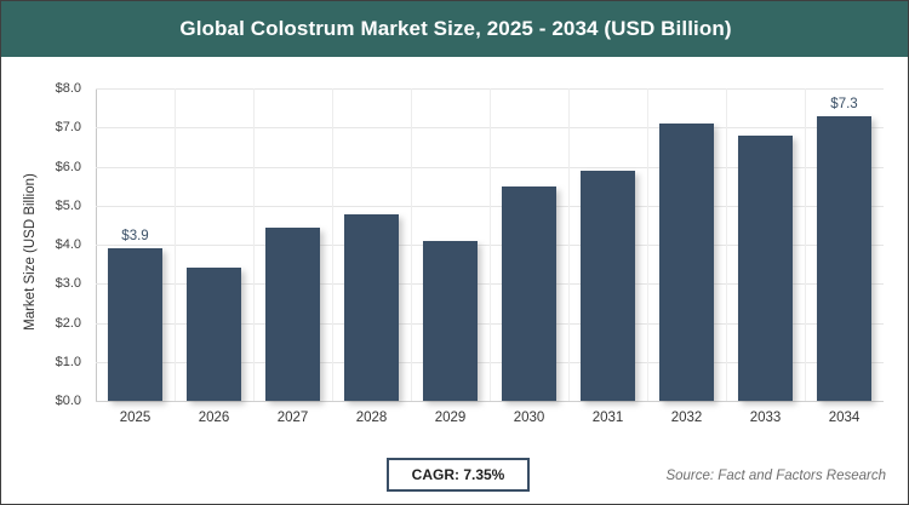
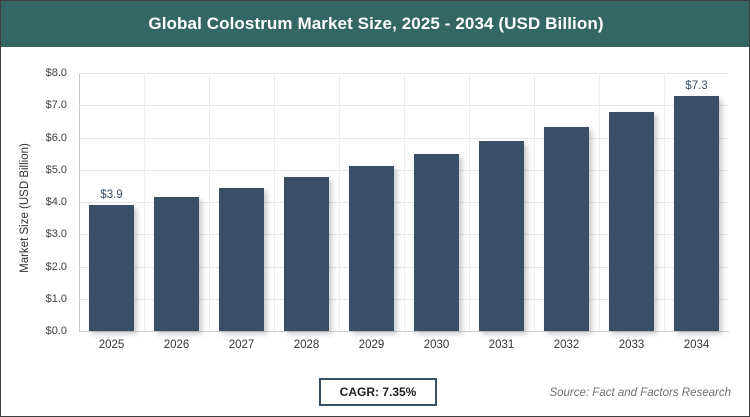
2026: $3.4 -> $4.2
2029: $4.1 -> $5.1
2032: $7.1 -> $6.3
